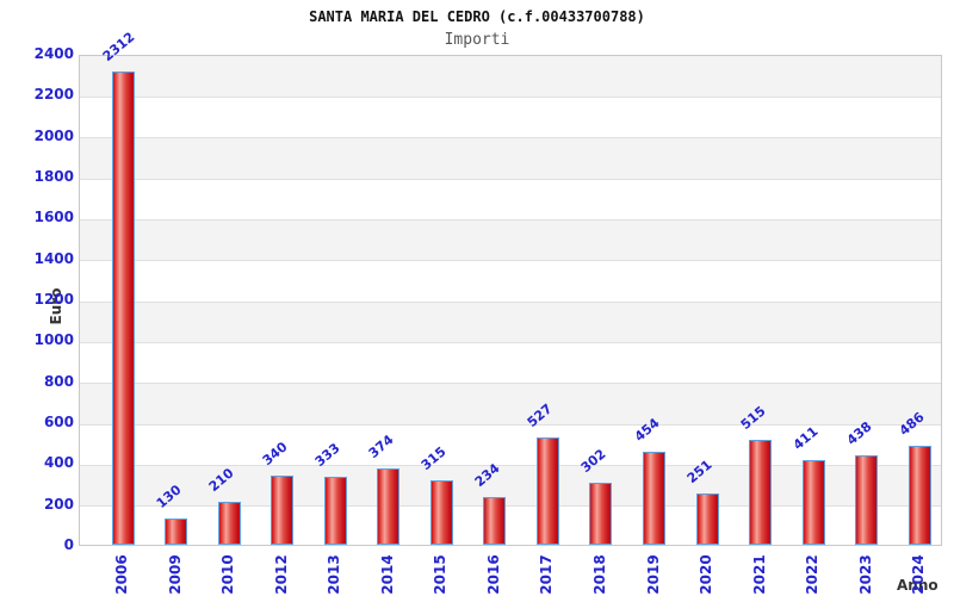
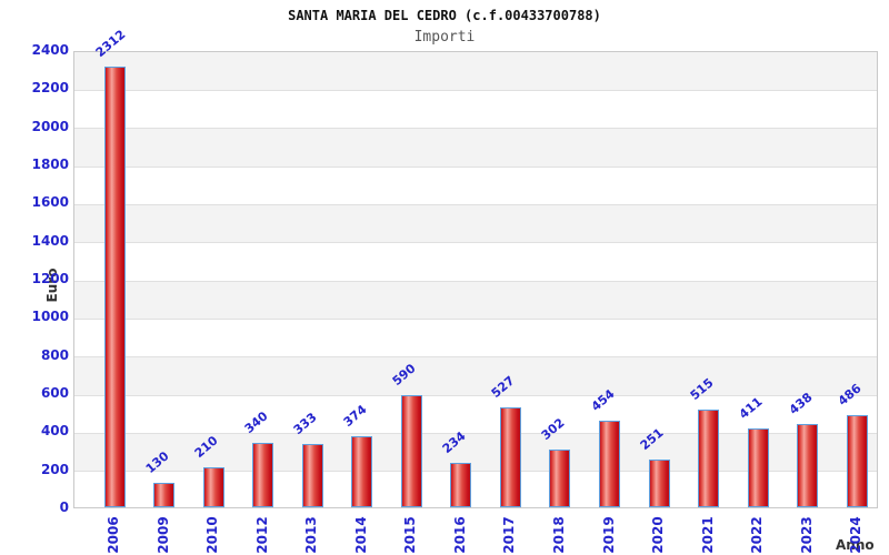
2015: 315 -> 590
